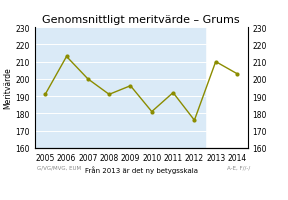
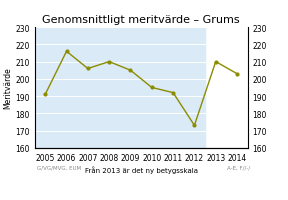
2006: 213 -> 216
2007: 200 -> 206
2008: 191 -> 210
2009: 196 -> 205
2010: 181 -> 195
2012: 176 -> 173
